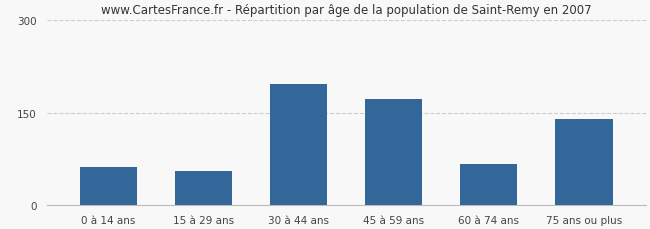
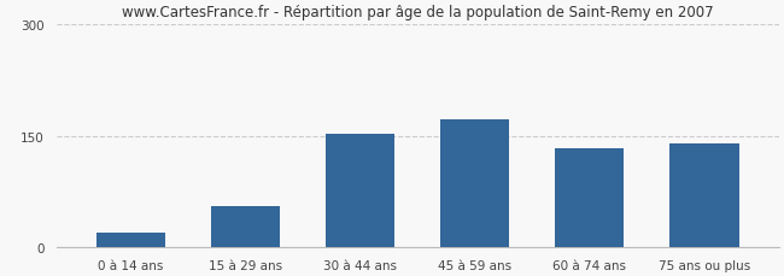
0 à 14 ans: 62 -> 20
30 à 44 ans: 196 -> 152
60 à 74 ans: 66 -> 133
